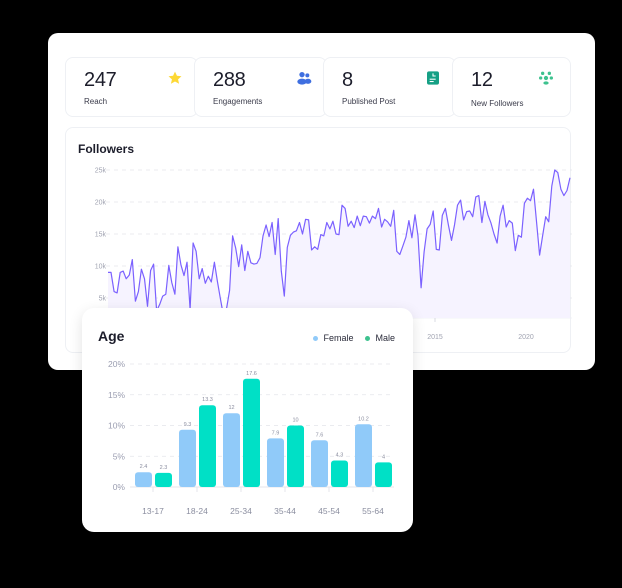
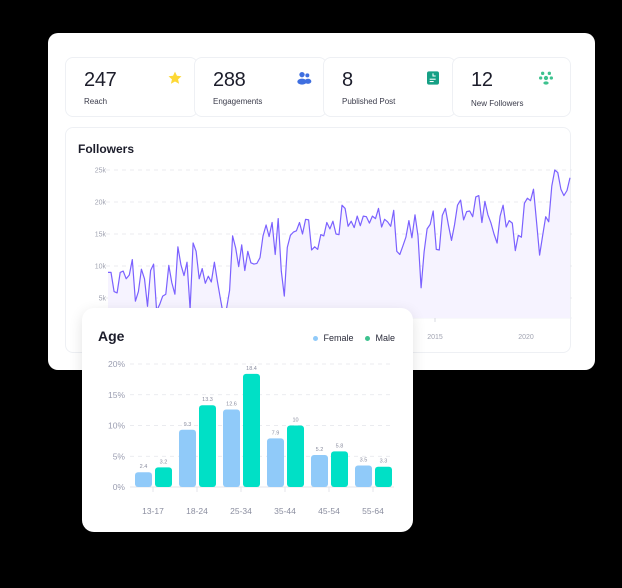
Age/Male/13-17: 2.3 -> 3.2
Age/Female/25-34: 12 -> 12.6
Age/Male/25-34: 17.6 -> 18.4
Age/Female/45-54: 7.6 -> 5.2
Age/Male/45-54: 4.3 -> 5.8
Age/Female/55-64: 10.2 -> 3.5
Age/Male/55-64: 4 -> 3.3
